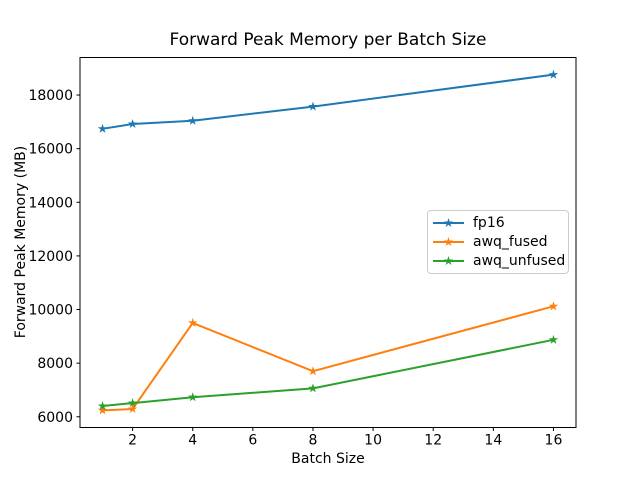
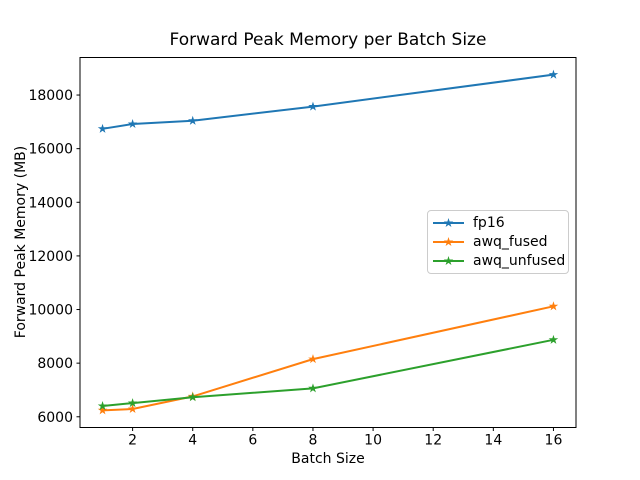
awq_fused/4: 9500 -> 6800
awq_fused/8: 7700 -> 8200
